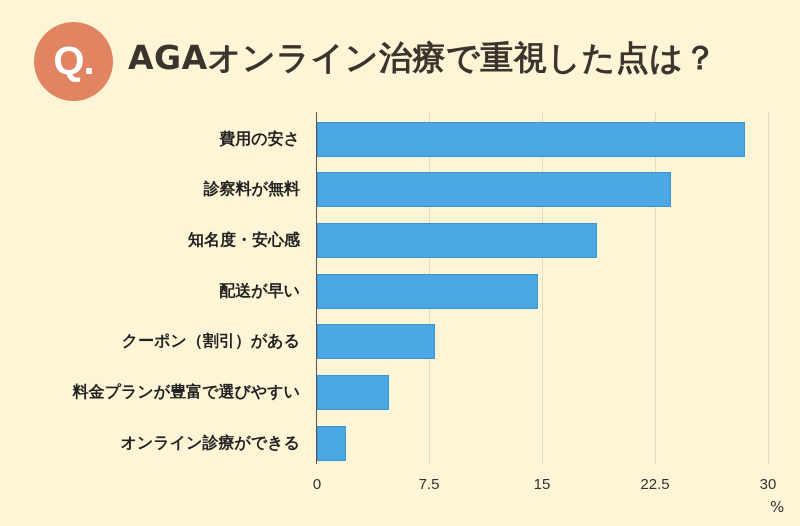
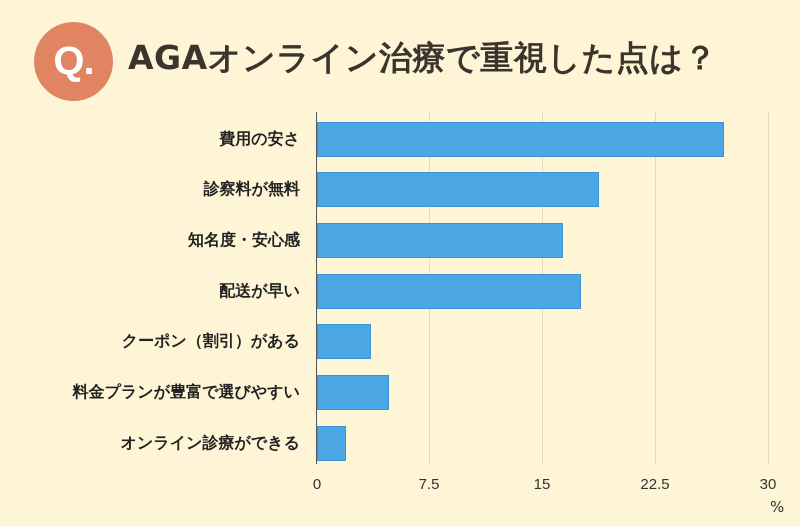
費用の安さ: 28.4 -> 27.0
診察料が無料: 23.5 -> 18.7
知名度・安心感: 18.6 -> 16.3
配送が早い: 14.7 -> 17.5
クーポン（割引）がある: 7.8 -> 3.6
